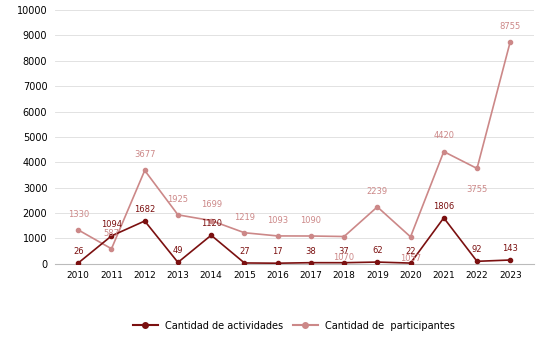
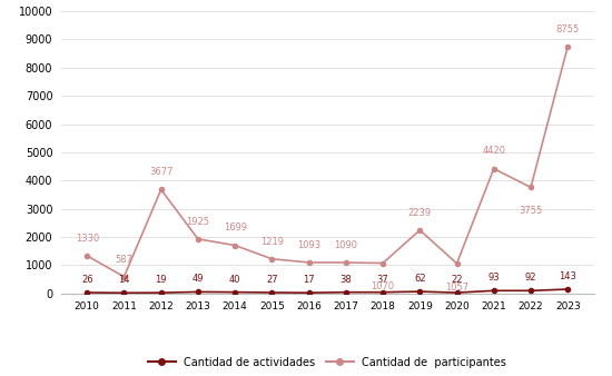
Cantidad de actividades/2011: 1094 -> 14
Cantidad de actividades/2012: 1682 -> 19
Cantidad de actividades/2014: 1120 -> 40
Cantidad de actividades/2021: 1806 -> 93
